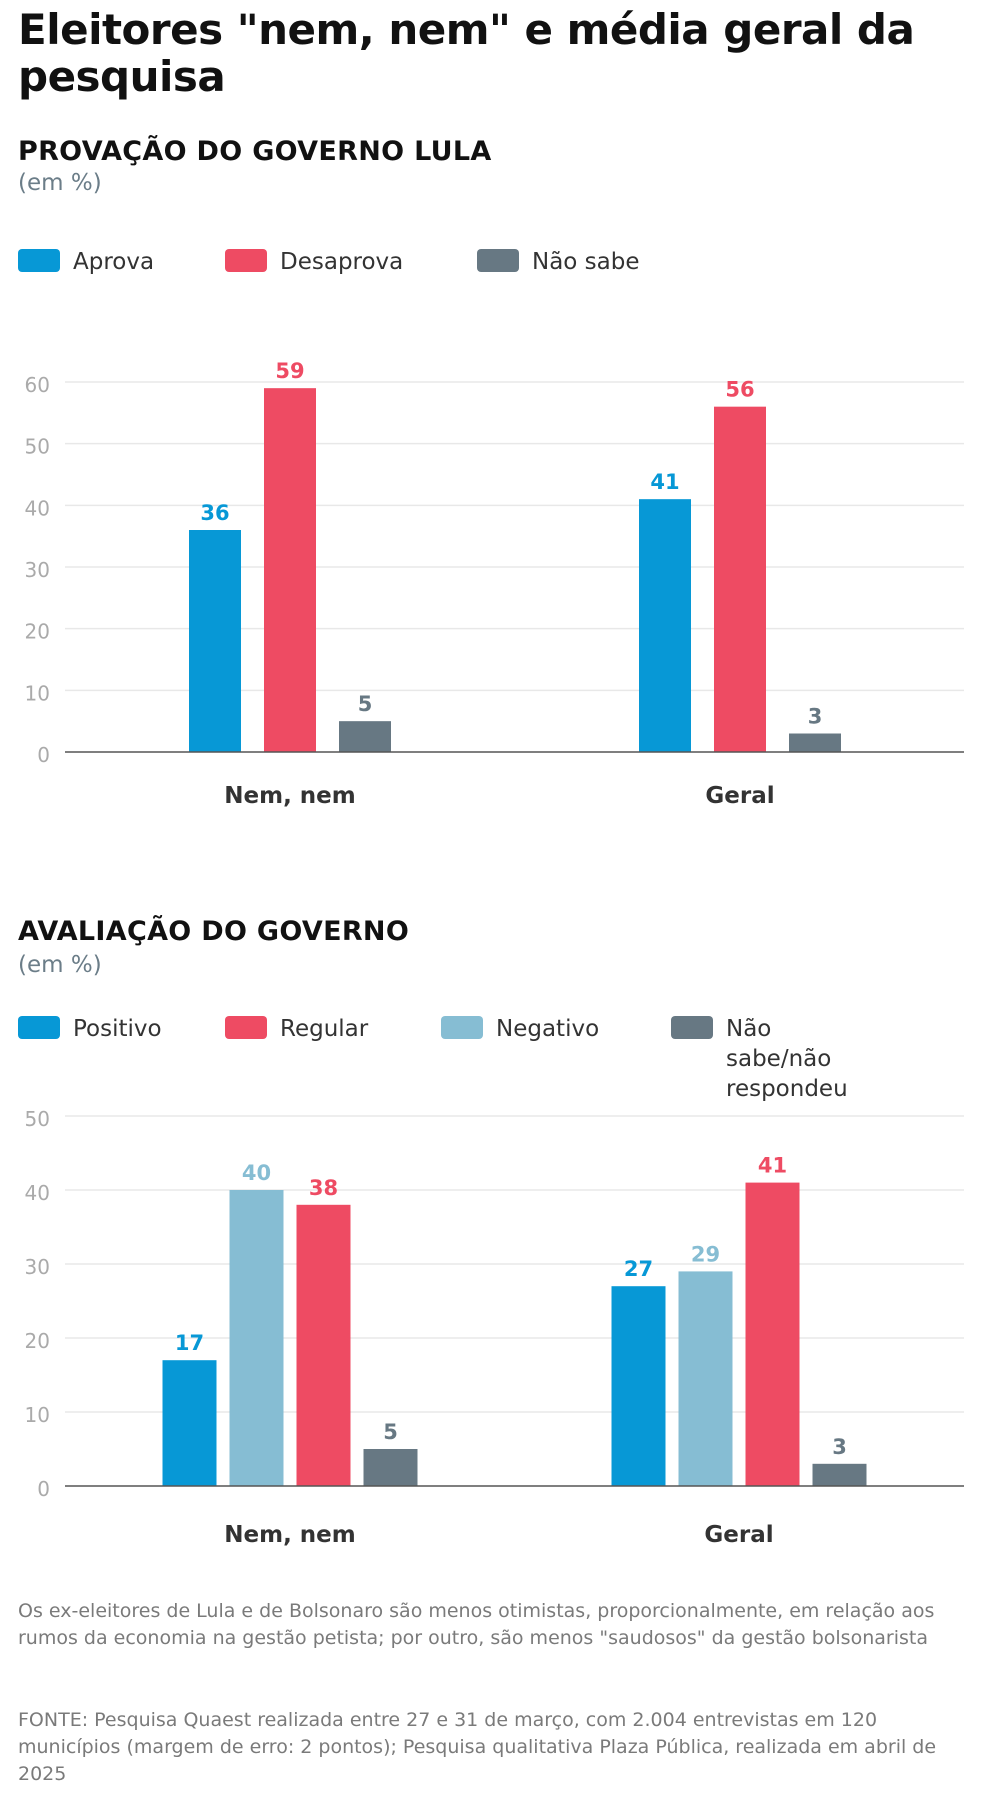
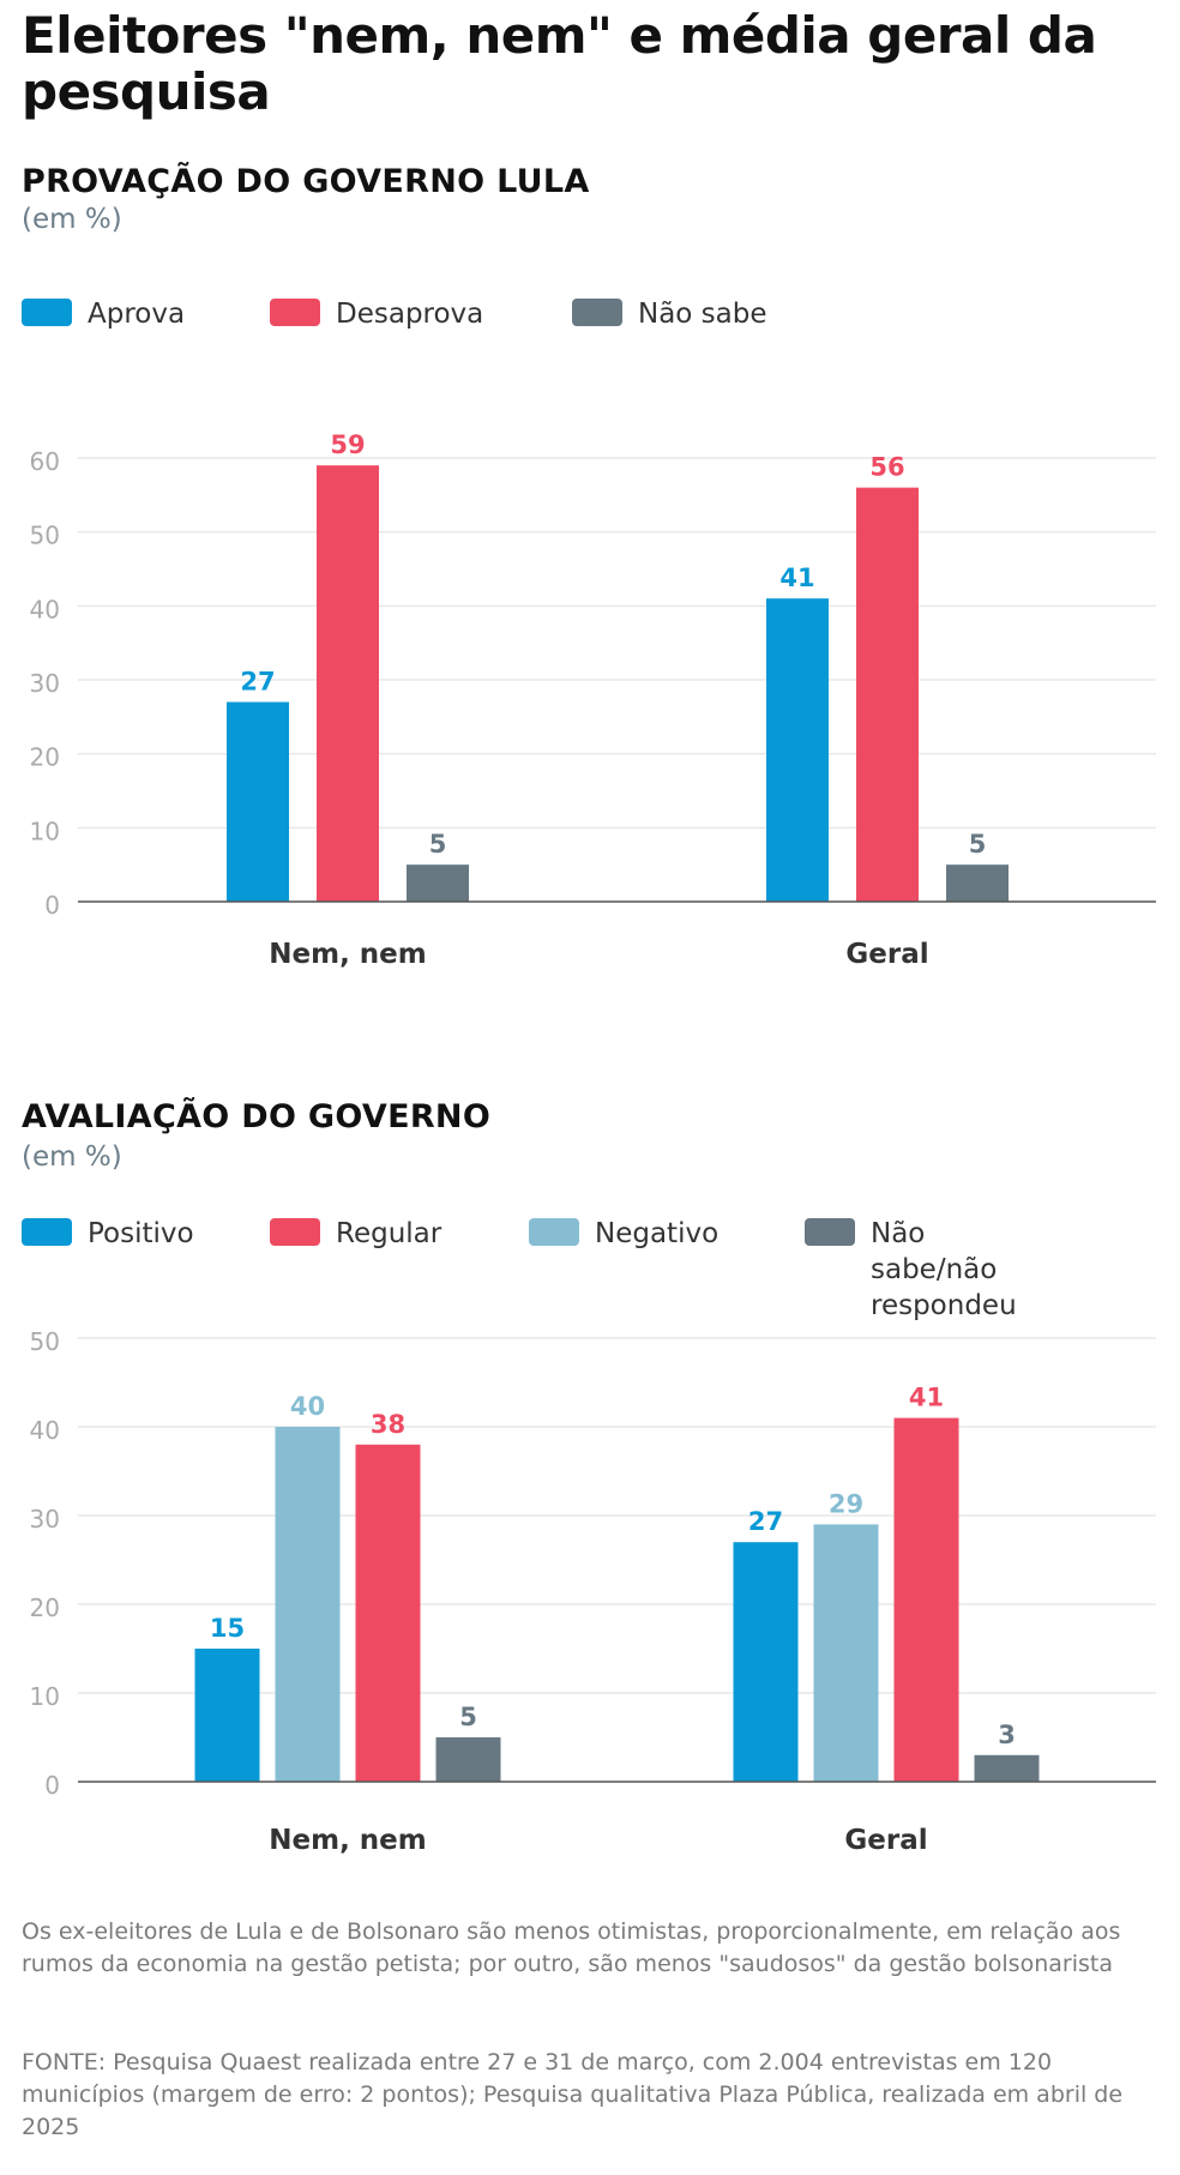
PROVAÇÃO DO GOVERNO LULA/Aprova/Nem, nem: 36 -> 27
PROVAÇÃO DO GOVERNO LULA/Não sabe/Geral: 3 -> 5
AVALIAÇÃO DO GOVERNO/Positivo/Nem, nem: 17 -> 15
